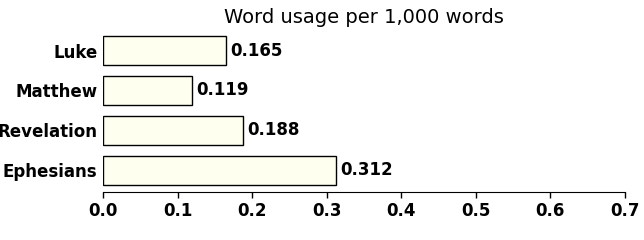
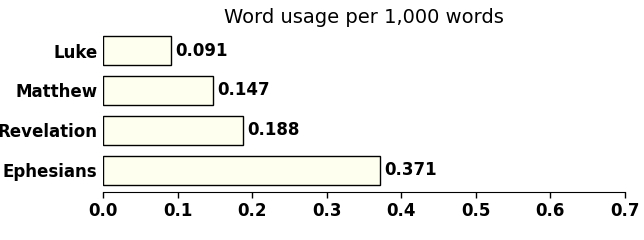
Luke: 0.165 -> 0.091
Matthew: 0.119 -> 0.147
Ephesians: 0.312 -> 0.371
